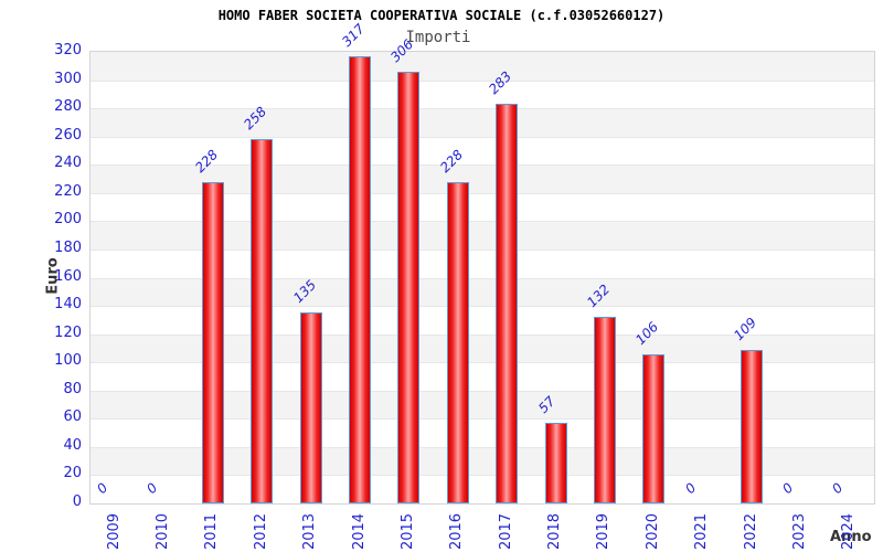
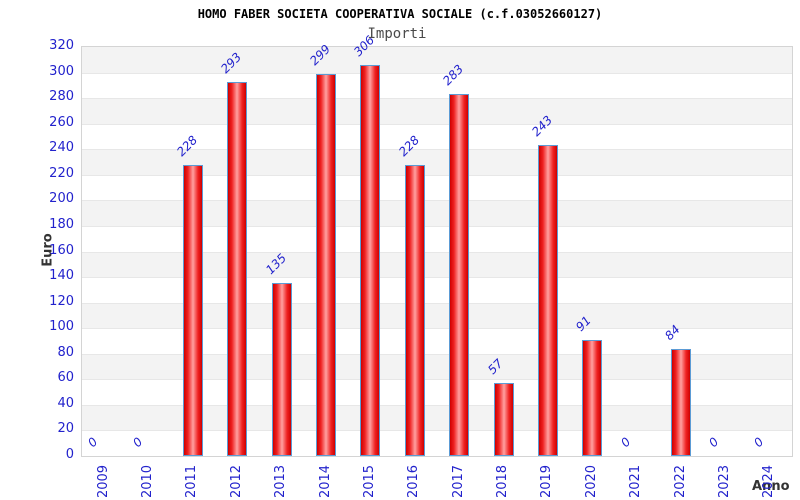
2012: 258 -> 293
2014: 317 -> 299
2019: 132 -> 243
2020: 106 -> 91
2022: 109 -> 84
